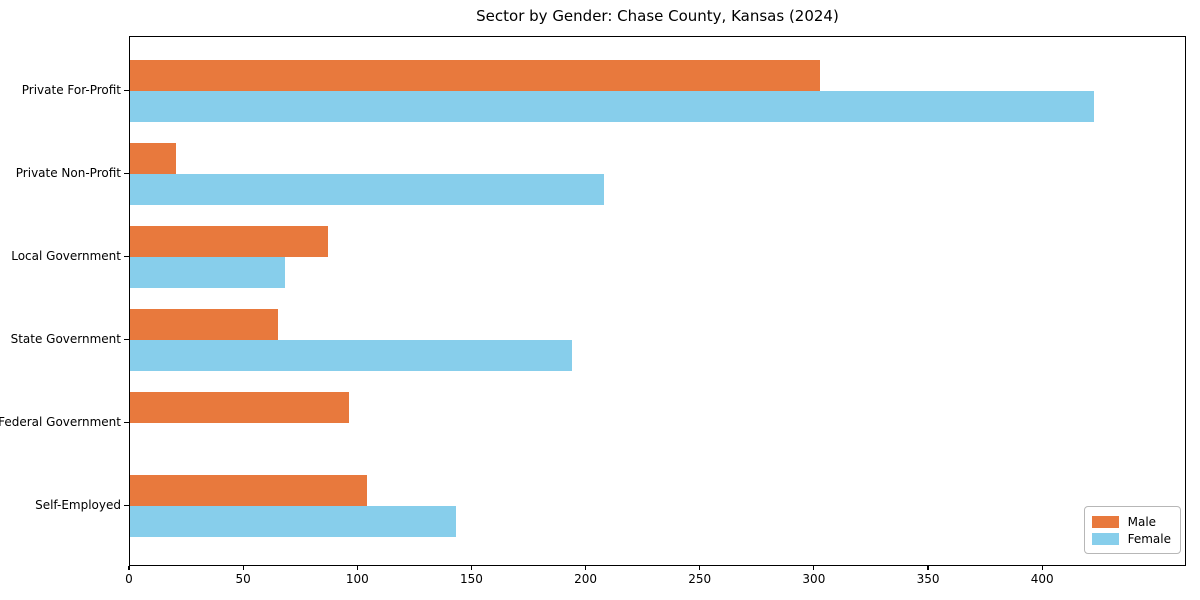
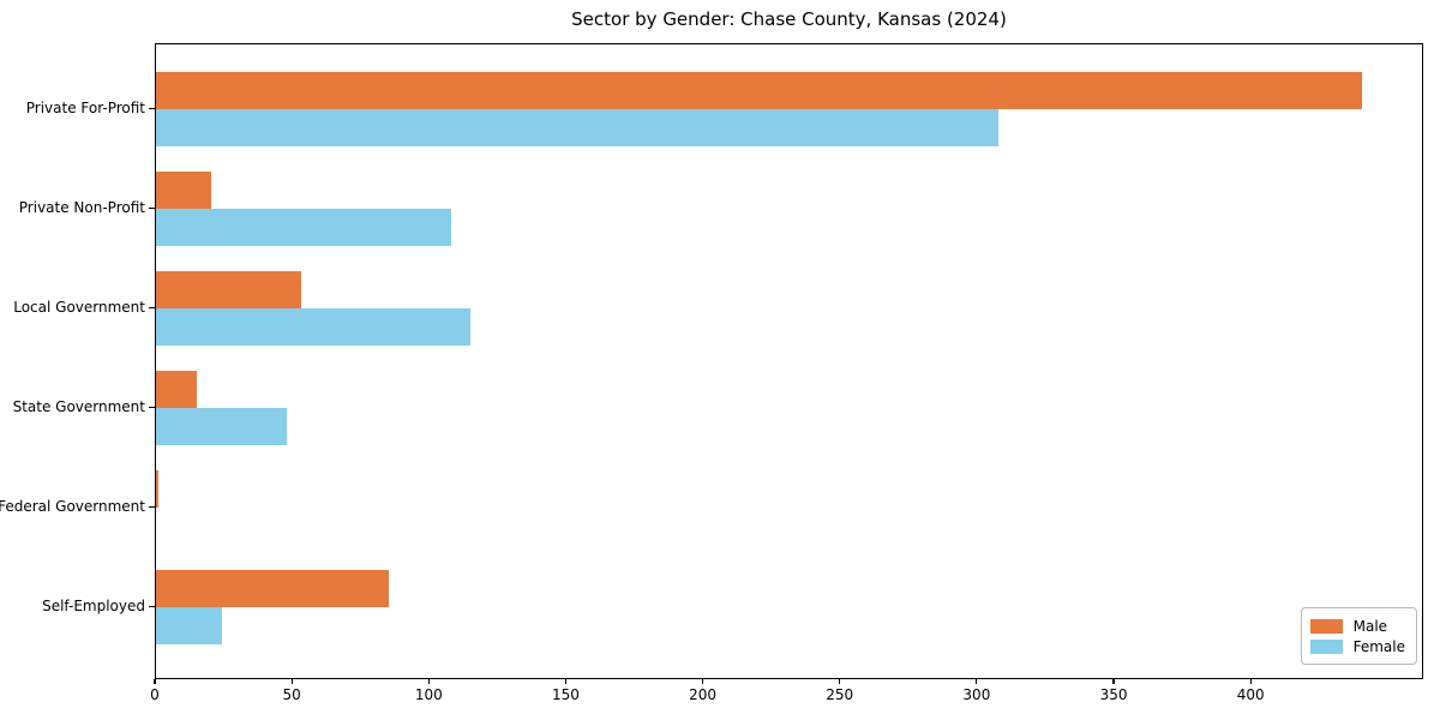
Male/Private For-Profit: 303 -> 441
Female/Private For-Profit: 423 -> 308
Female/Private Non-Profit: 208 -> 108
Male/Local Government: 87 -> 53
Female/Local Government: 68 -> 115
Male/State Government: 65 -> 15
Female/State Government: 194 -> 48
Male/Federal Government: 96 -> 1
Male/Self-Employed: 104 -> 85
Female/Self-Employed: 143 -> 24
